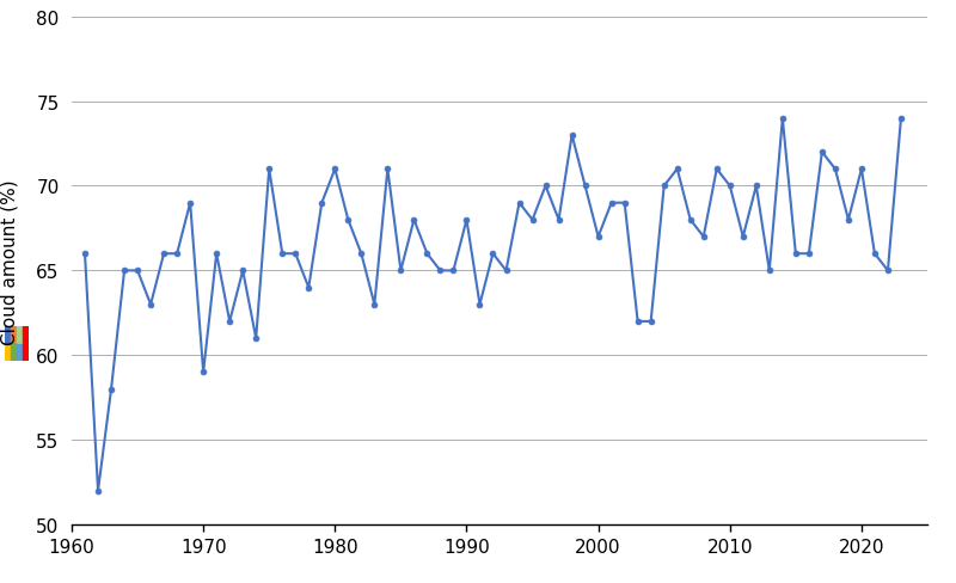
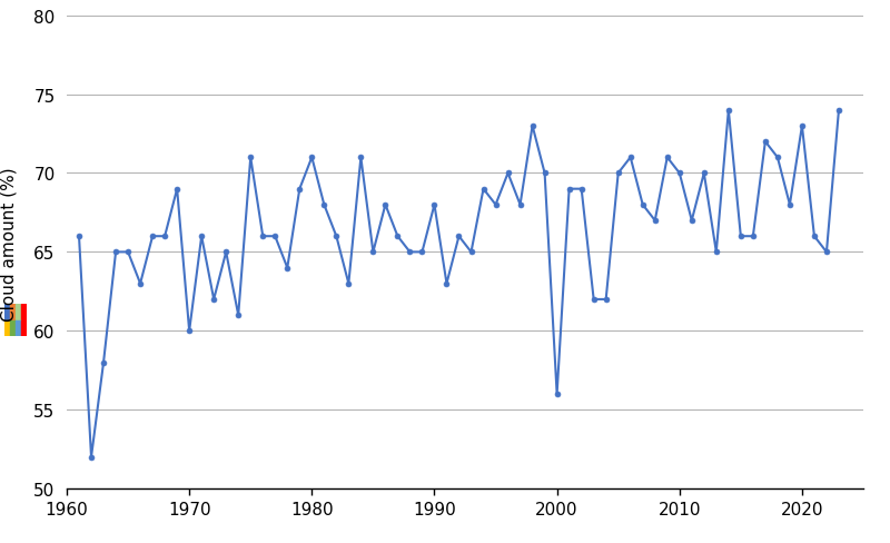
1970: 59 -> 60
2000: 67 -> 56
2020: 71 -> 73
